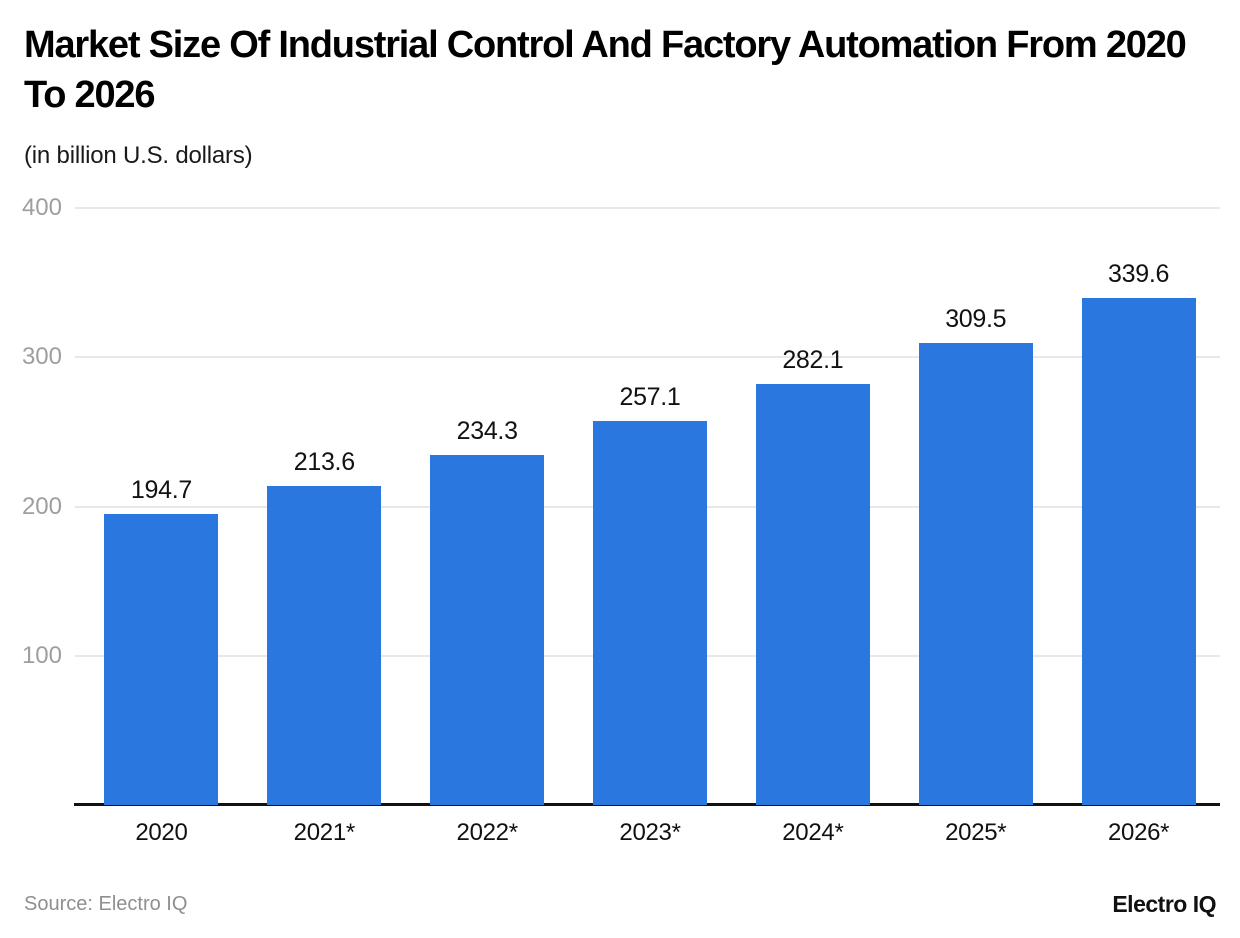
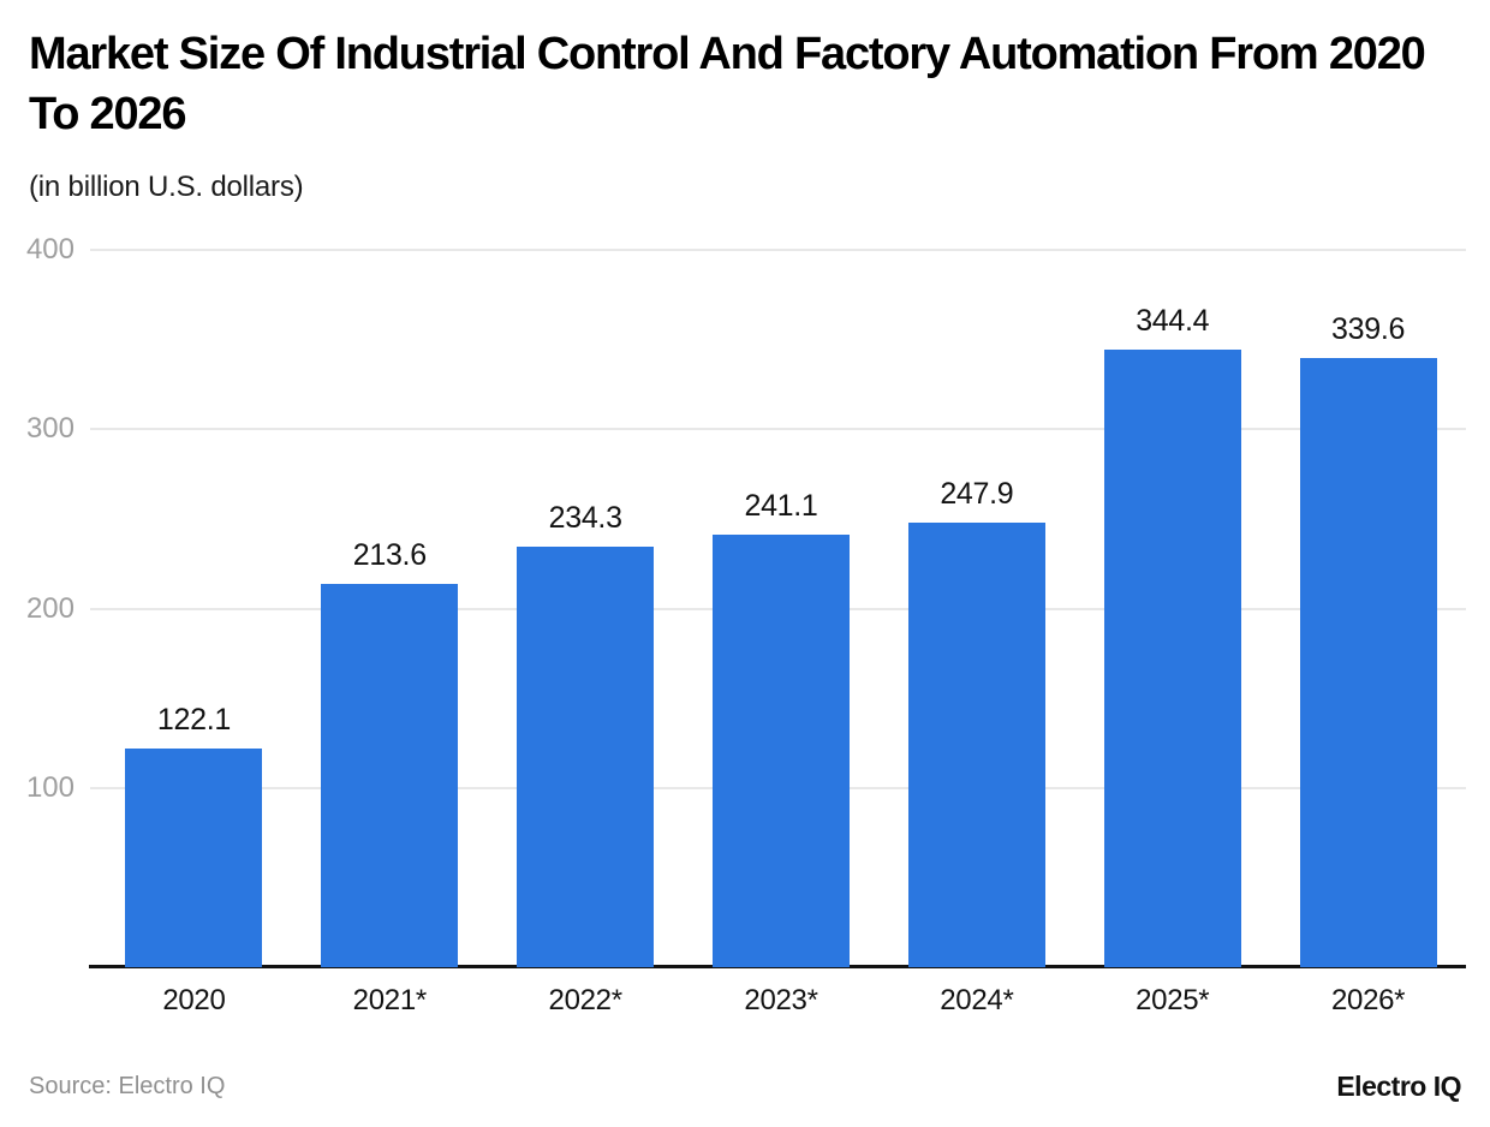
2020: 194.7 -> 122.1
2023*: 257.1 -> 241.1
2024*: 282.1 -> 247.9
2025*: 309.5 -> 344.4
